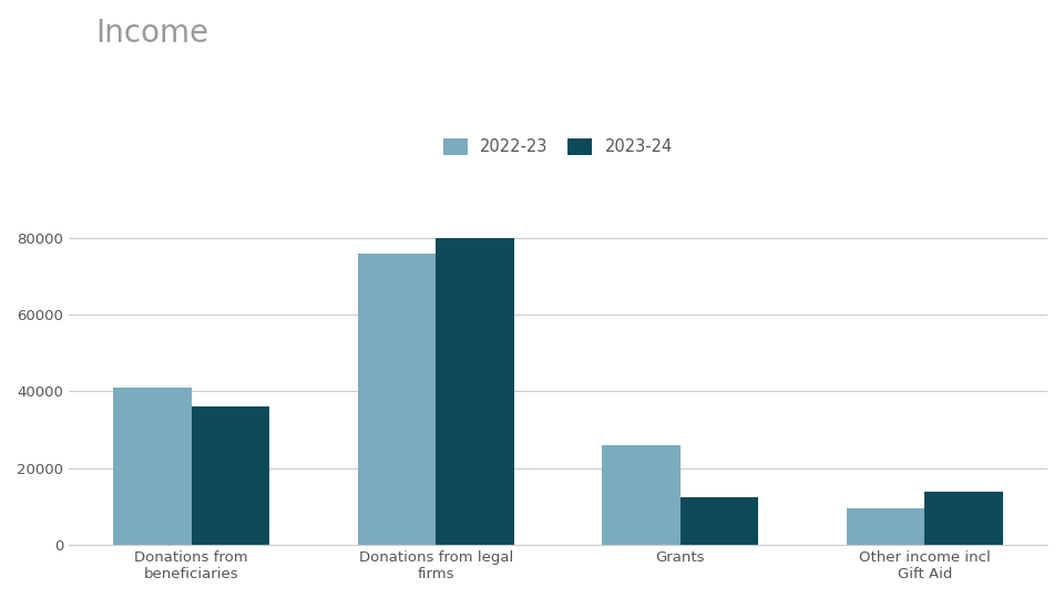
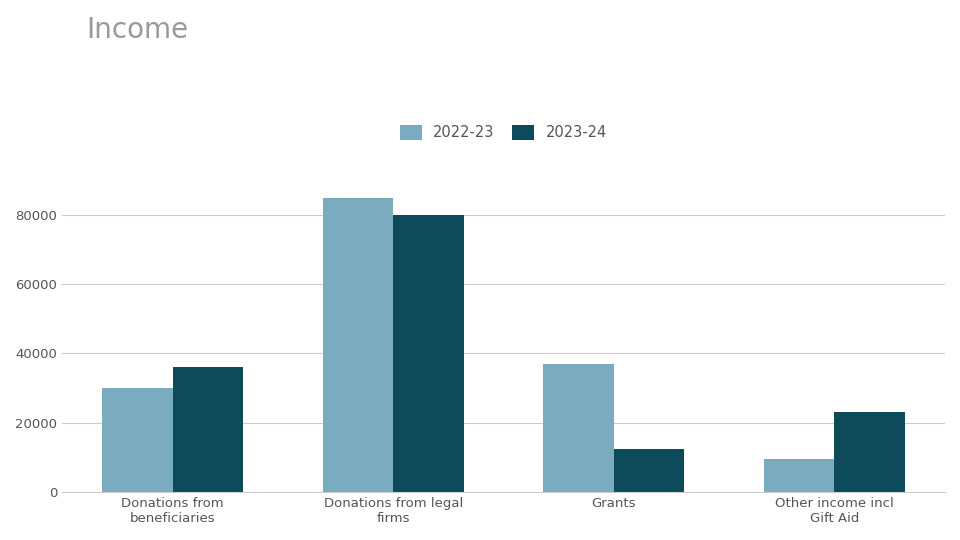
2022-23/Donations from beneficiaries: 41000 -> 30000
2022-23/Donations from legal firms: 76000 -> 85000
2022-23/Grants: 26000 -> 37000
2023-24/Other income incl Gift Aid: 14000 -> 23000
